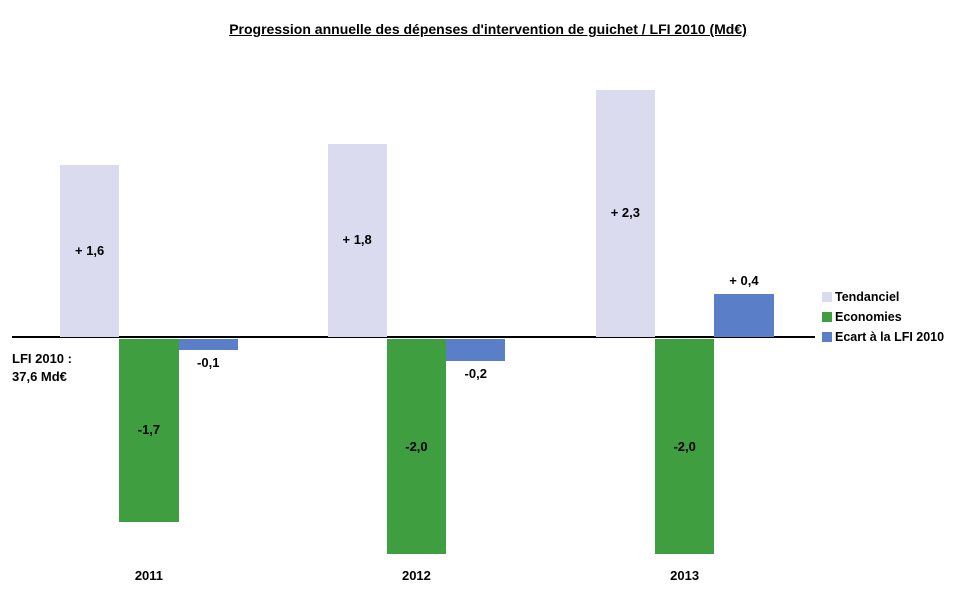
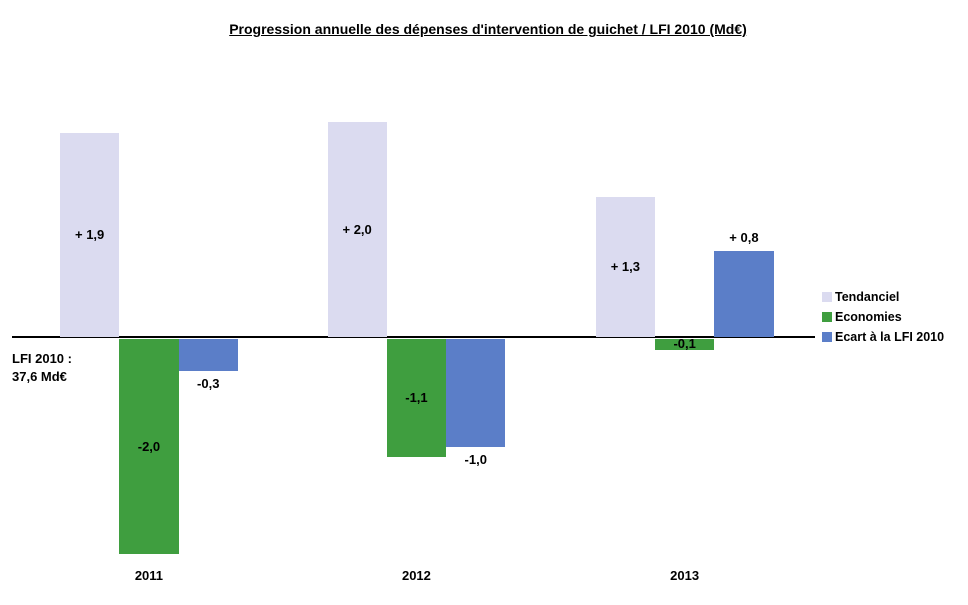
Tendanciel/2011: 1,6 -> 1,9
Economies/2011: -1,7 -> -2,0
Ecart à la LFI 2010/2011: -0,1 -> -0,3
Tendanciel/2012: 1,8 -> 2,0
Economies/2012: -2,0 -> -1,1
Ecart à la LFI 2010/2012: -0,2 -> -1,0
Tendanciel/2013: 2,3 -> 1,3
Economies/2013: -2,0 -> -0,1
Ecart à la LFI 2010/2013: 0,4 -> 0,8
